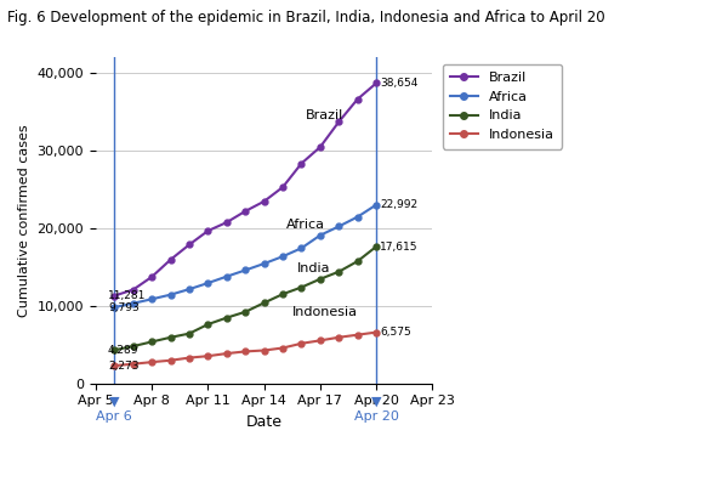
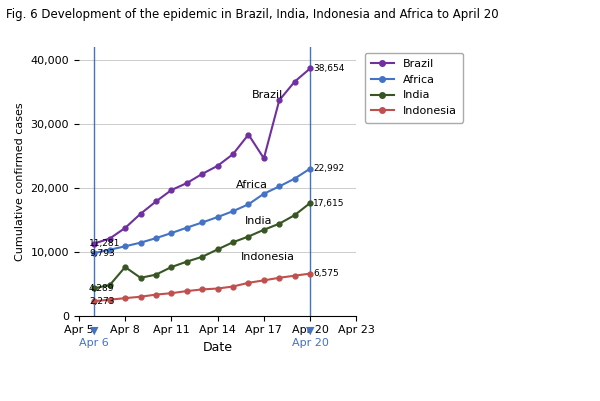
India/Apr 8: 5,400 -> 7,600
Brazil/Apr 17: 30,400 -> 24,600
